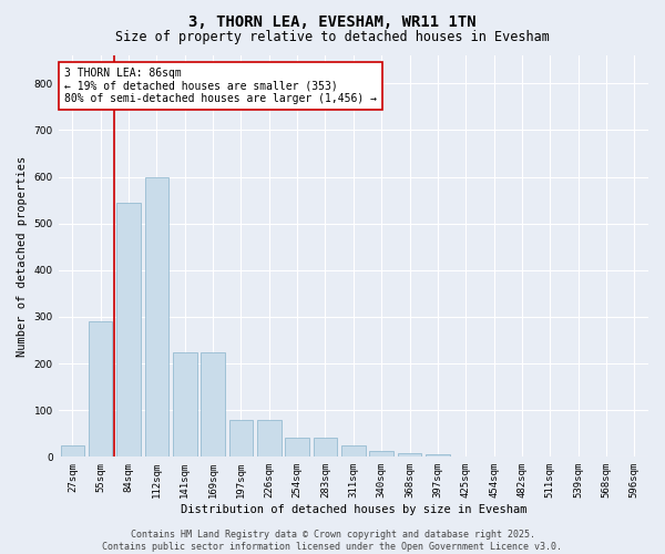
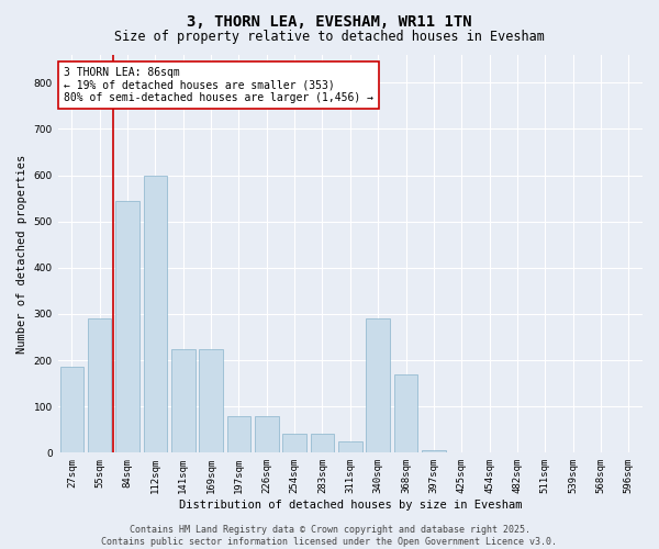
27sqm: 25 -> 185
340sqm: 12 -> 290
368sqm: 8 -> 170
